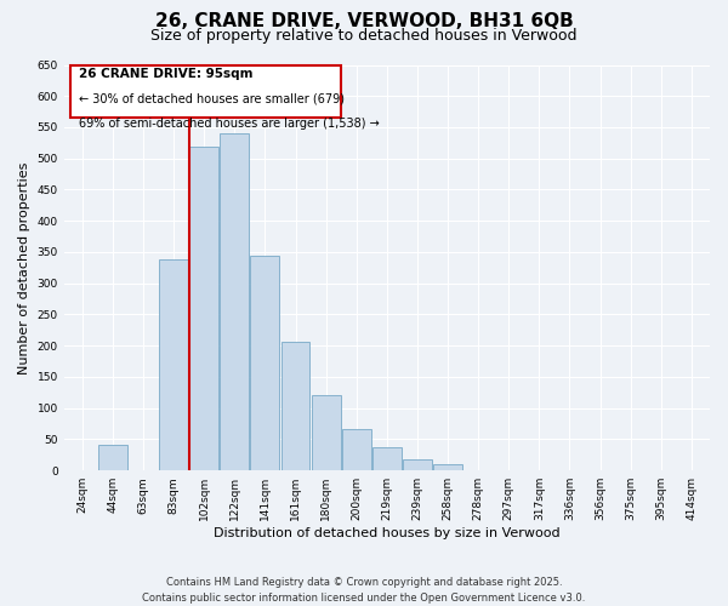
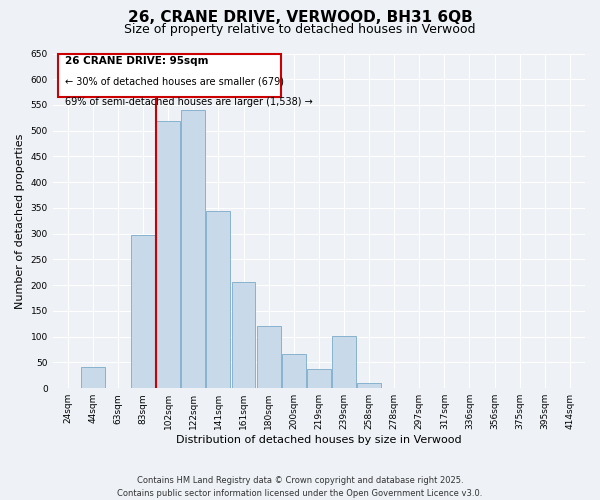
83sqm: 339 -> 298
239sqm: 18 -> 102
